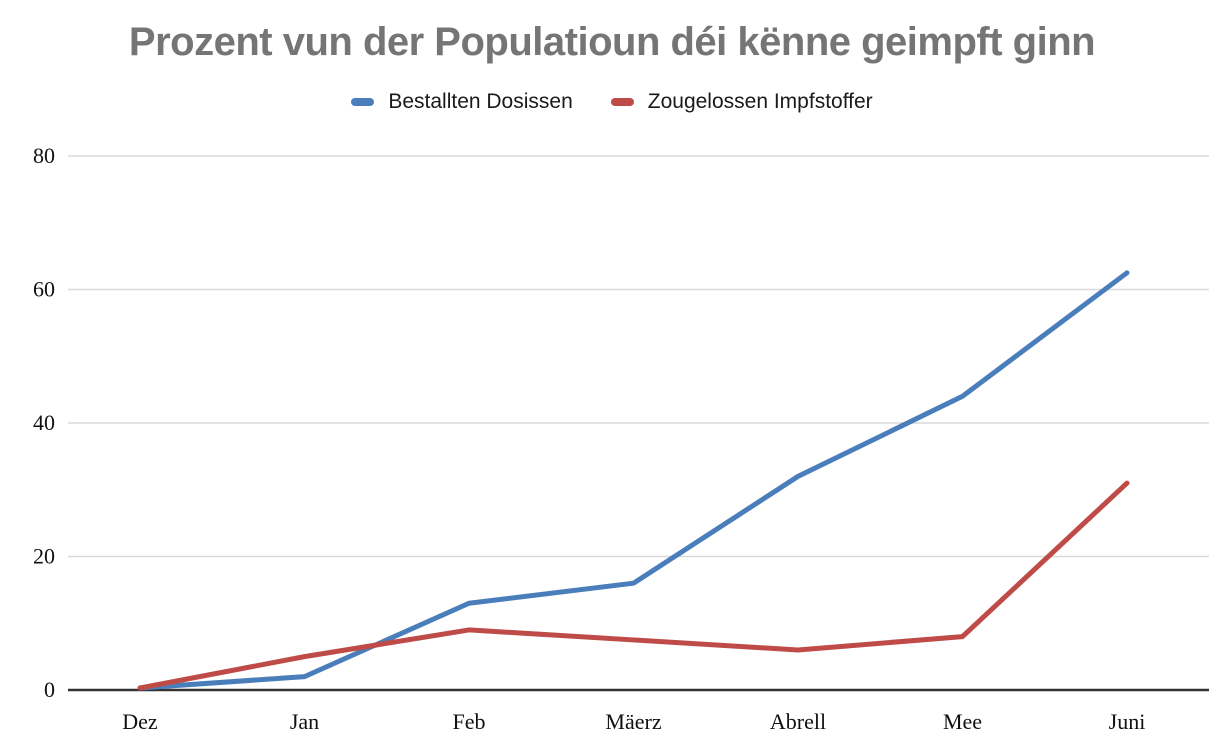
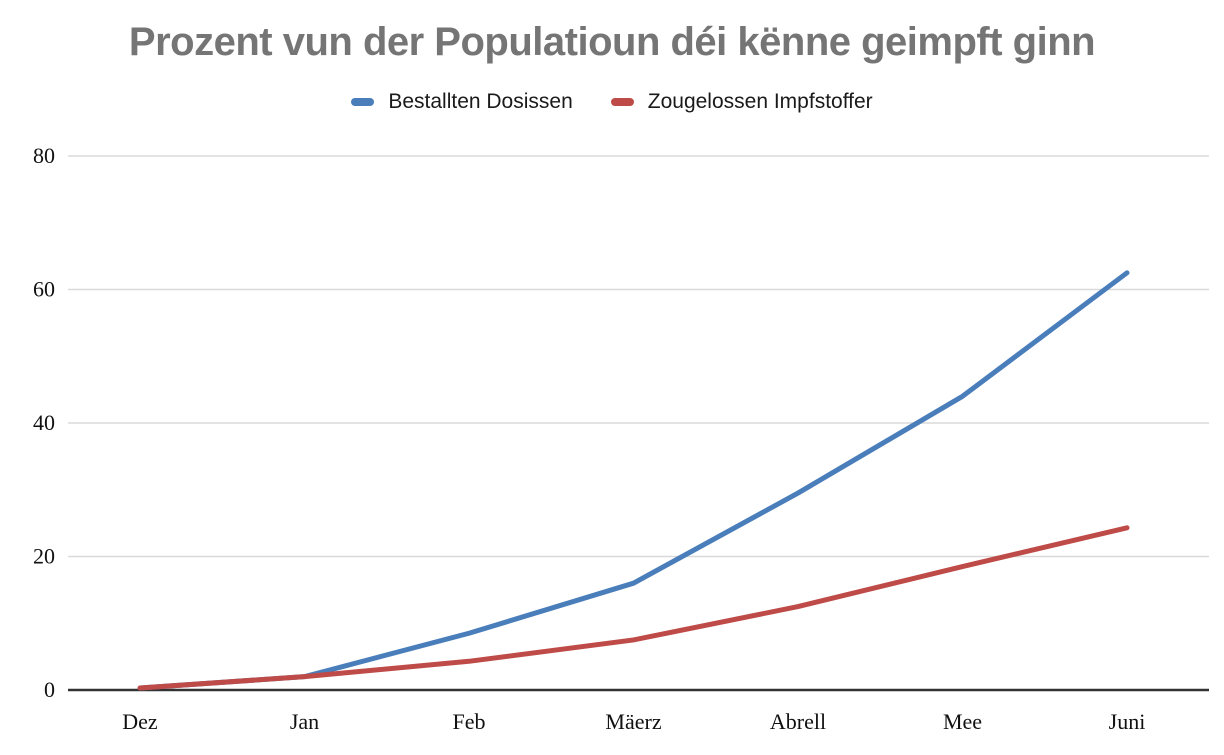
Zougelossen Impfstoffer/Jan: 5 -> 2
Bestallten Dosissen/Feb: 13 -> 8
Zougelossen Impfstoffer/Feb: 9 -> 4
Bestallten Dosissen/Abrell: 32 -> 30
Zougelossen Impfstoffer/Abrell: 6 -> 12
Zougelossen Impfstoffer/Mee: 8 -> 18
Zougelossen Impfstoffer/Juni: 31 -> 24
